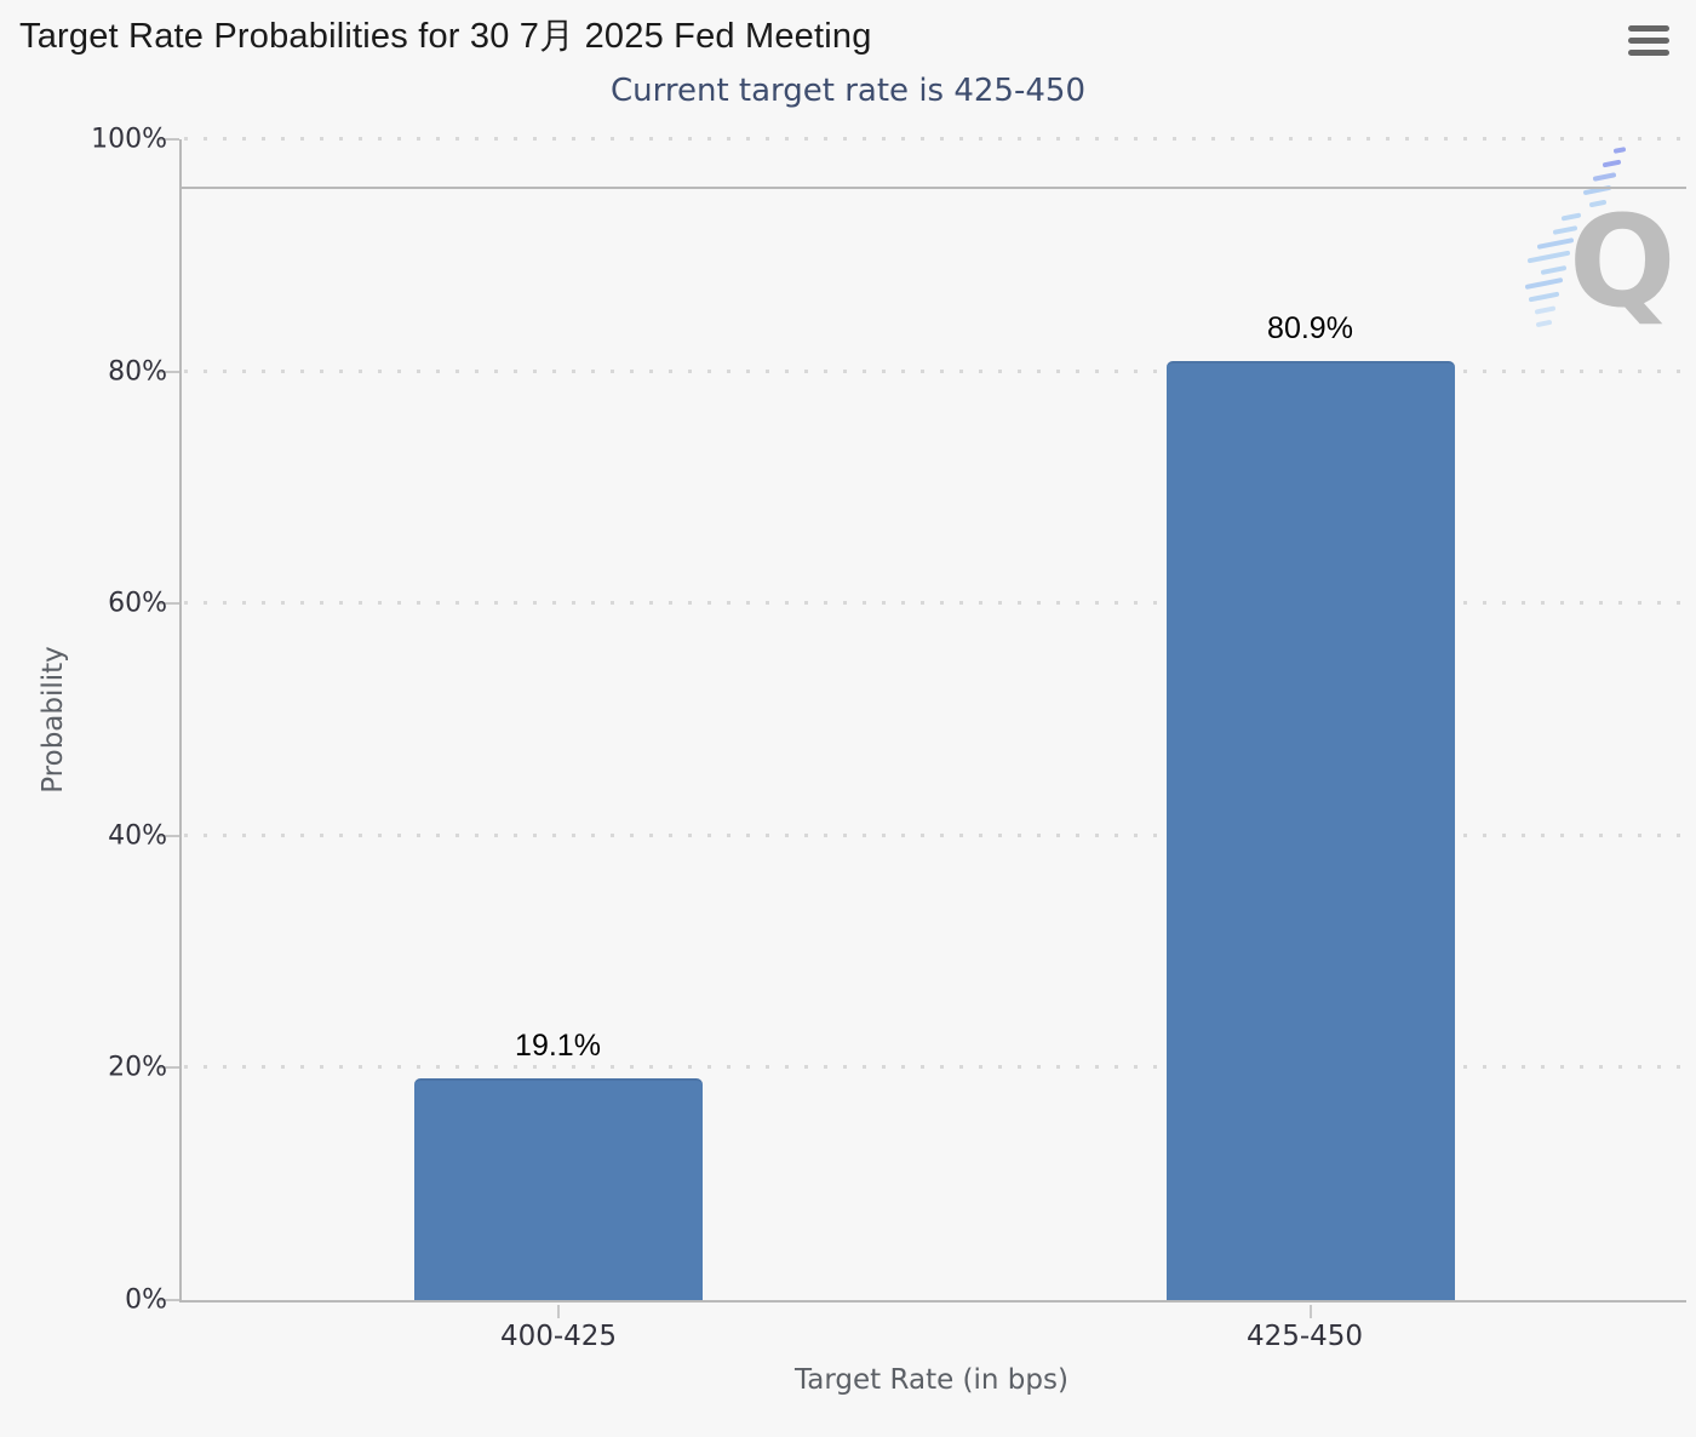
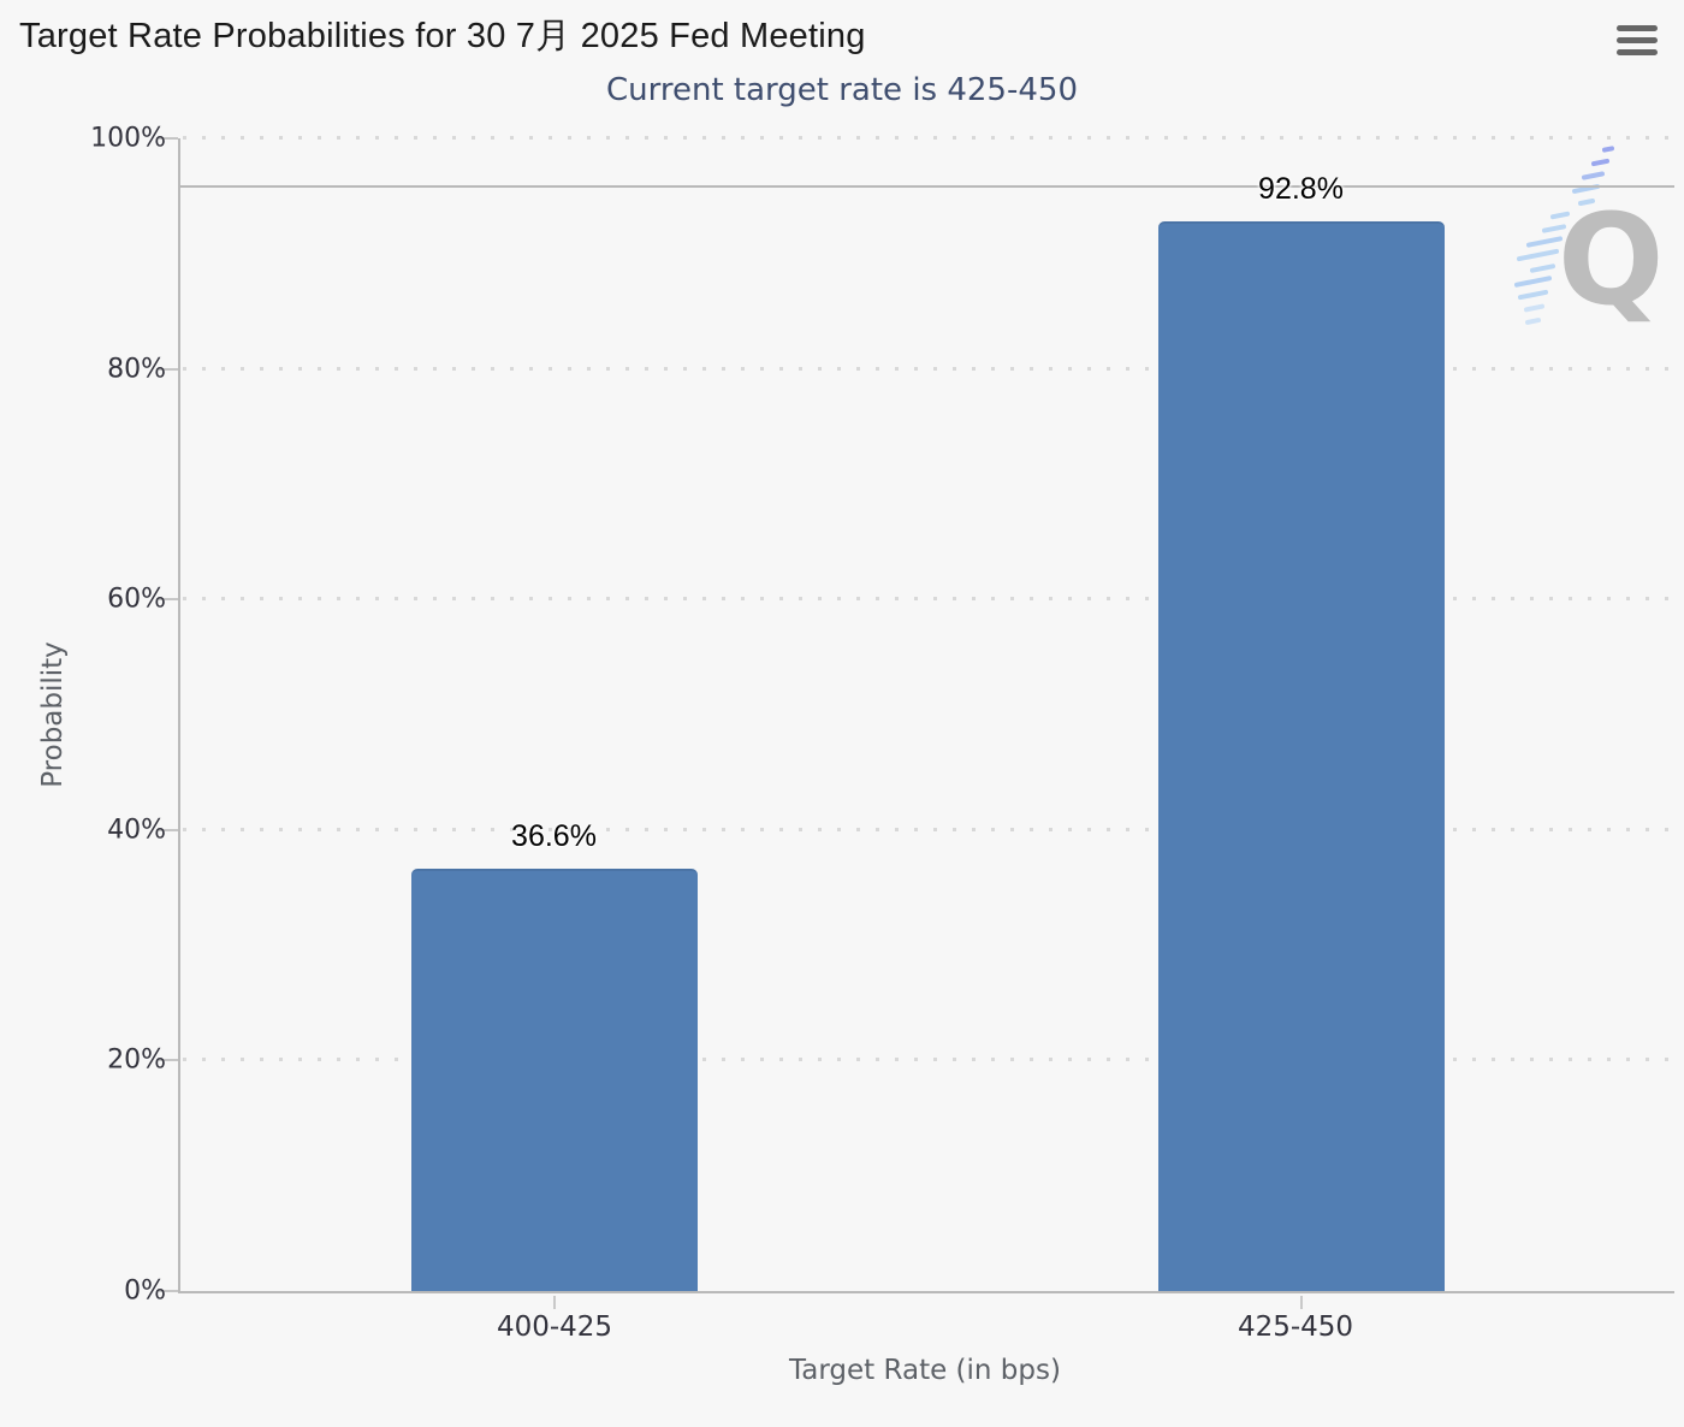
400-425: 19.1% -> 36.6%
425-450: 80.9% -> 92.8%
